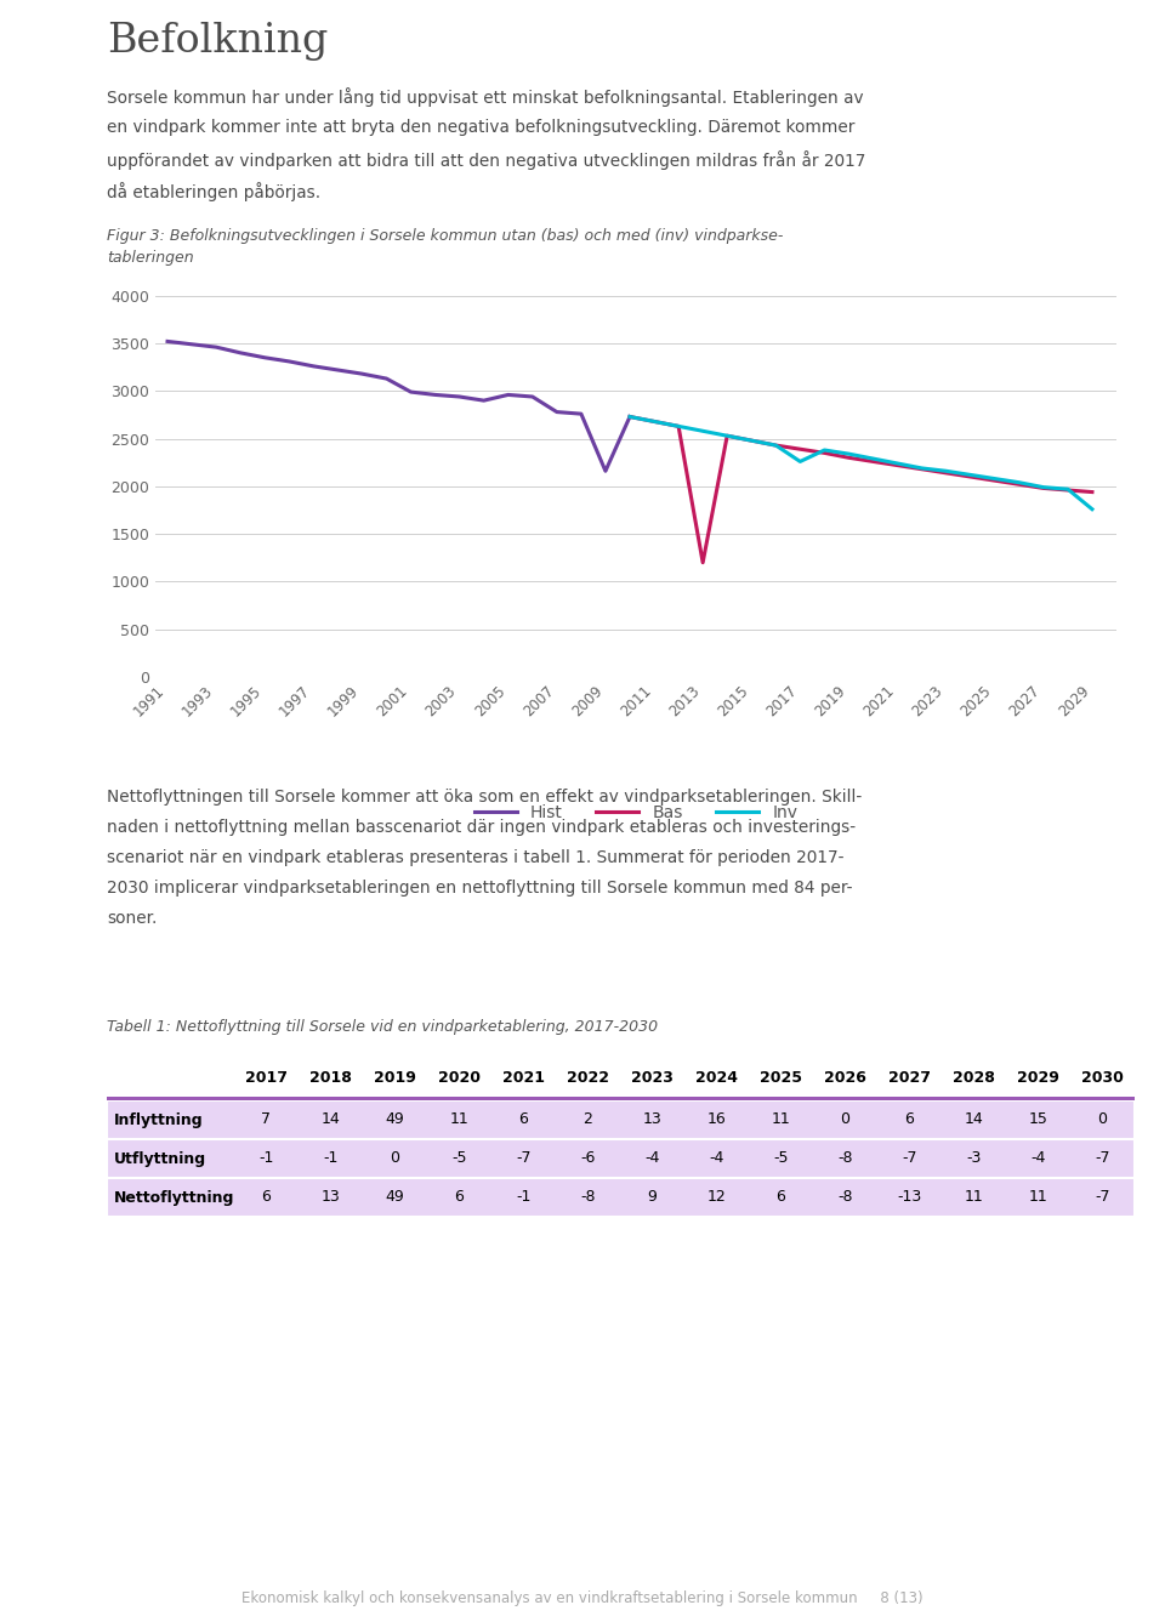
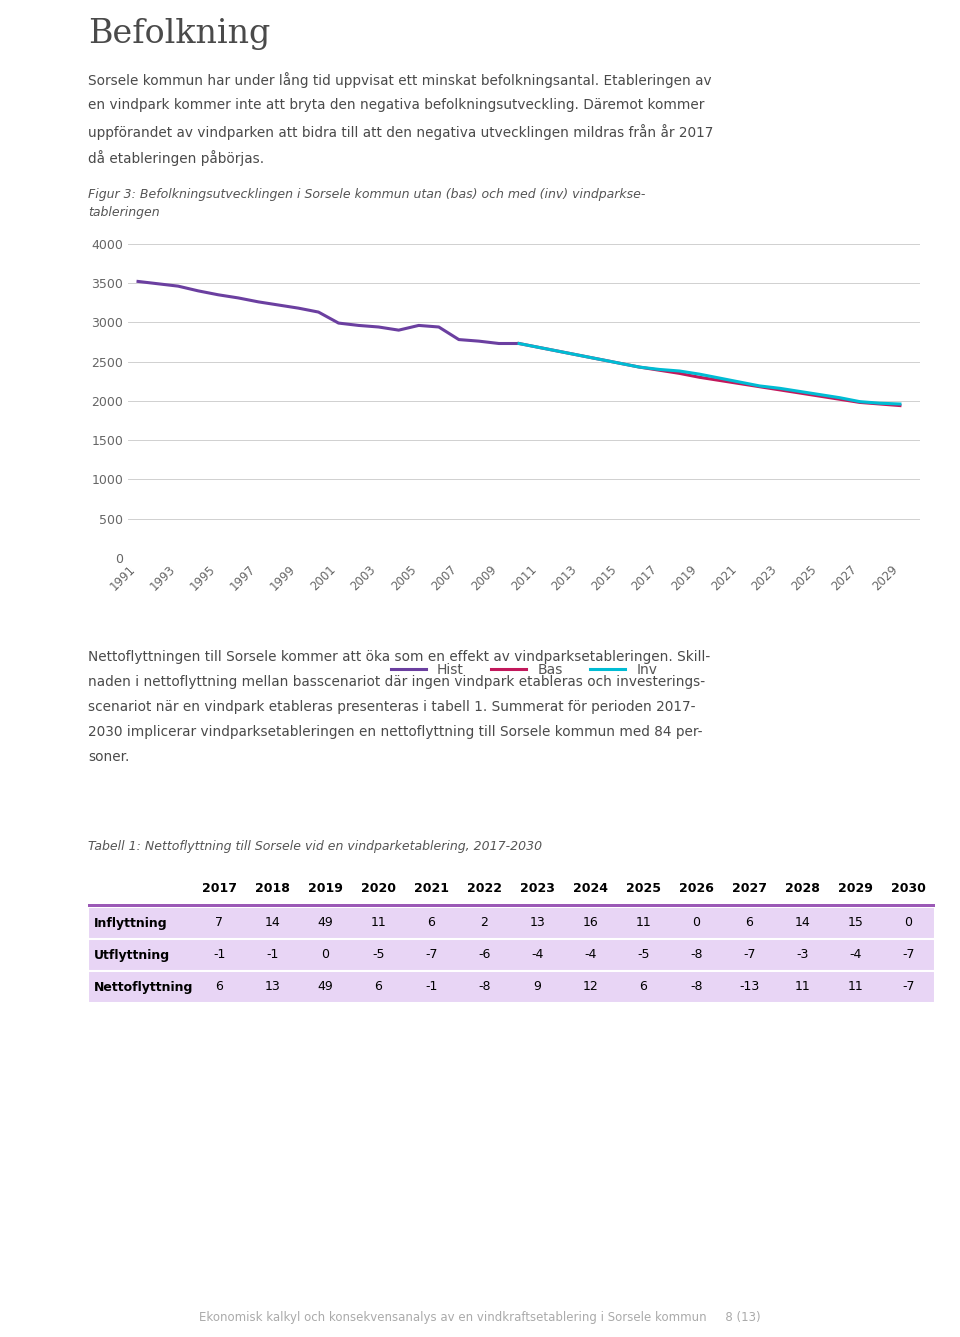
Hist/2009: 2160 -> 2730
Bas/2013: 1200 -> 2580
Inv/2017: 2260 -> 2400
Inv/2029: 1760 -> 1960
